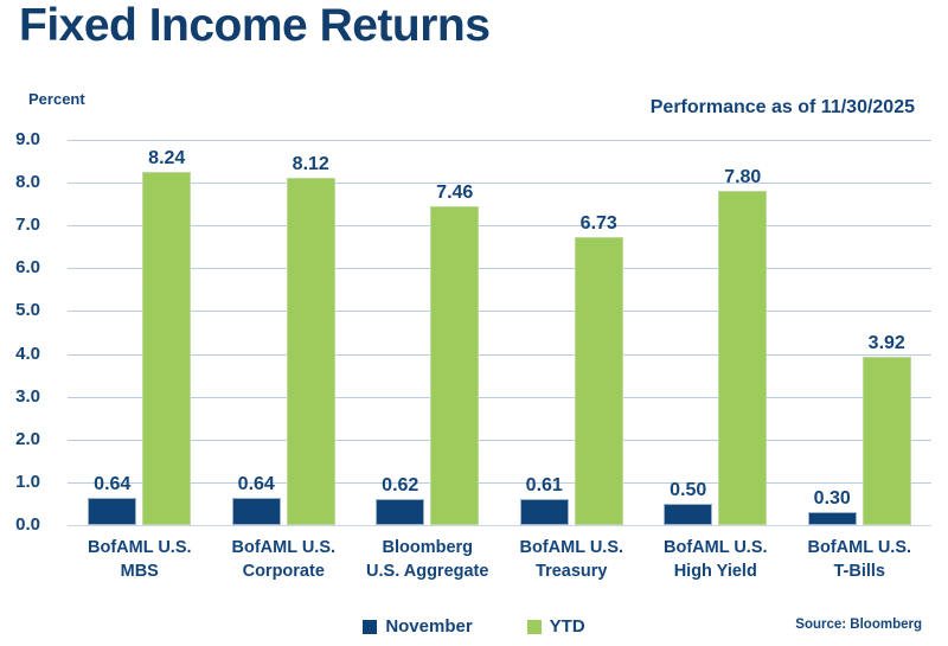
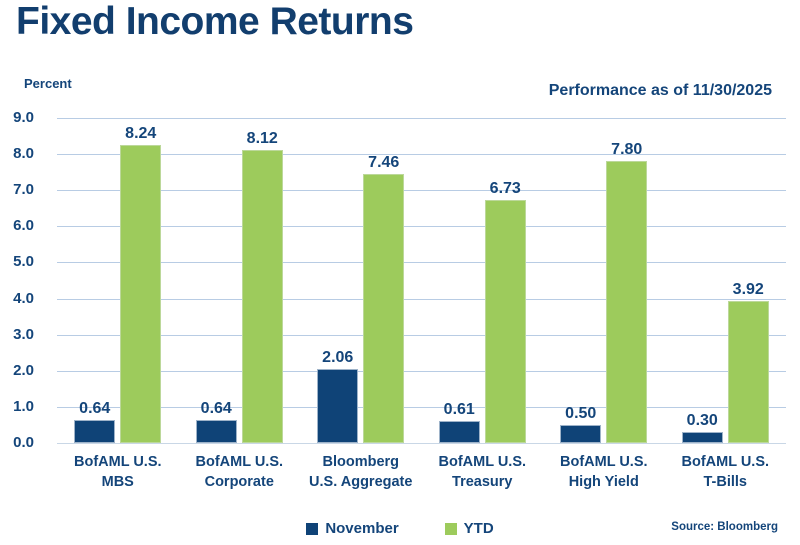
November/Bloomberg U.S. Aggregate: 0.62 -> 2.06
